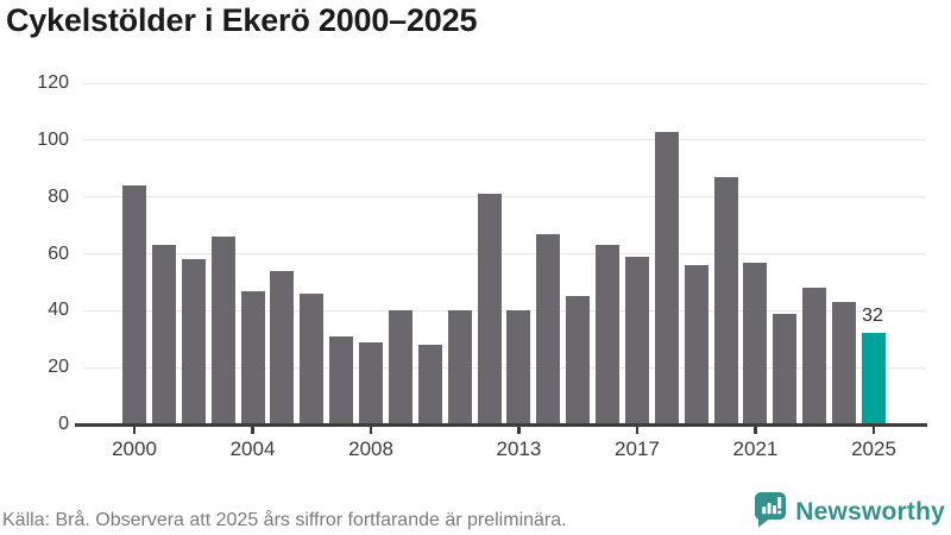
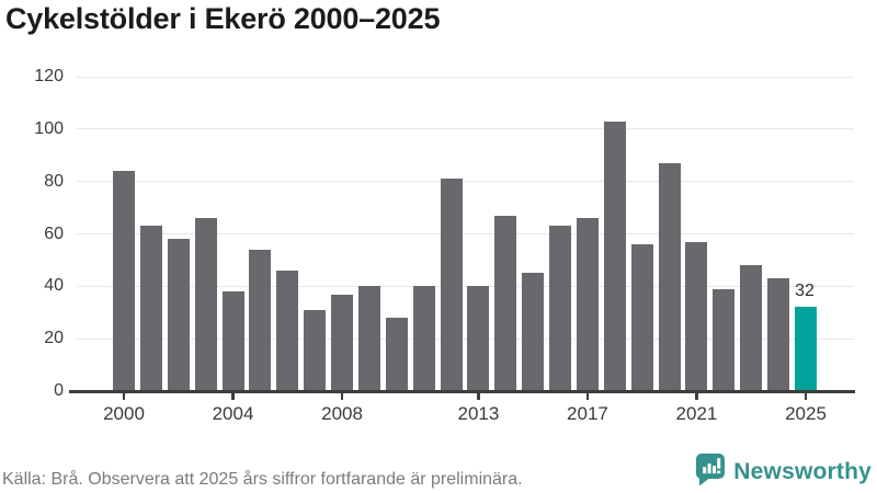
2004: 47 -> 38
2008: 29 -> 37
2017: 59 -> 66
